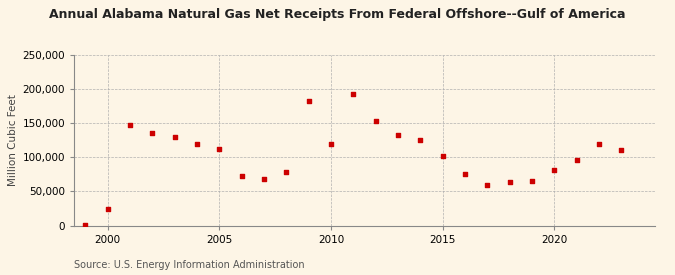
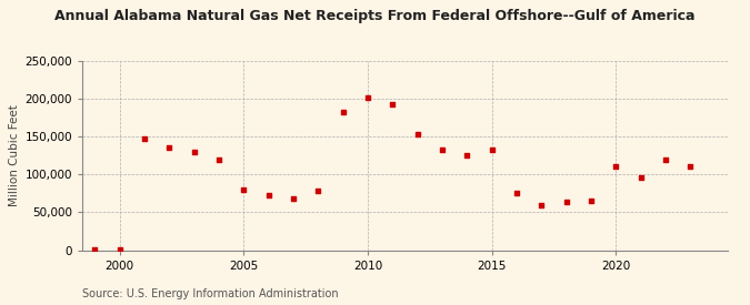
2000: 24,000 -> 1,000
2005: 112,000 -> 80,000
2010: 120,000 -> 201,000
2015: 102,000 -> 132,000
2020: 82,000 -> 110,000
